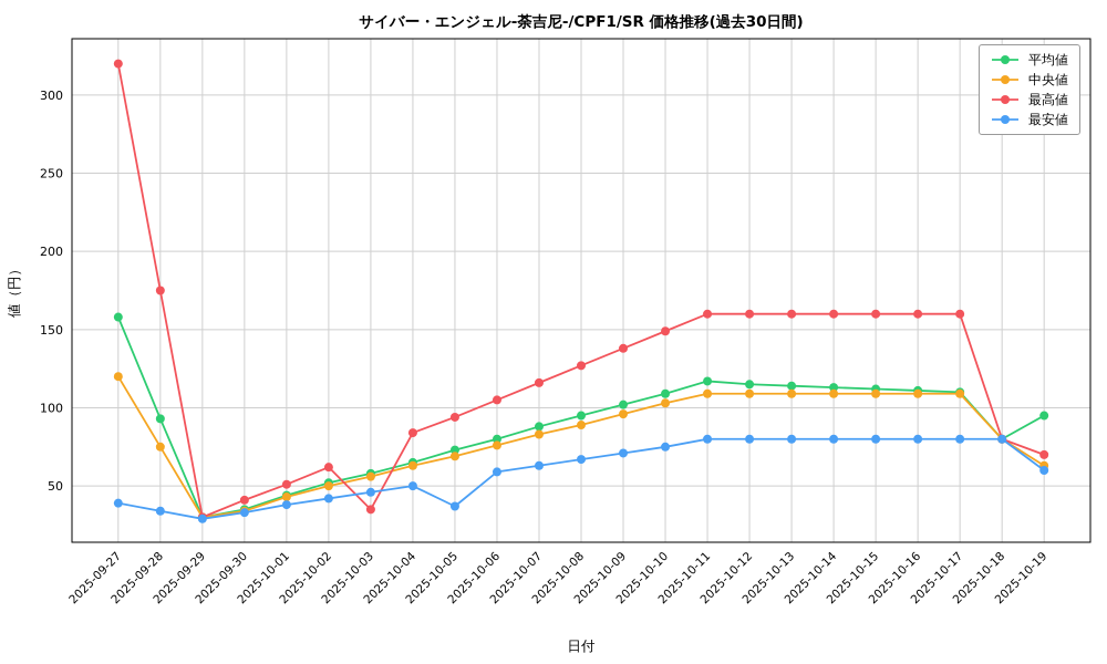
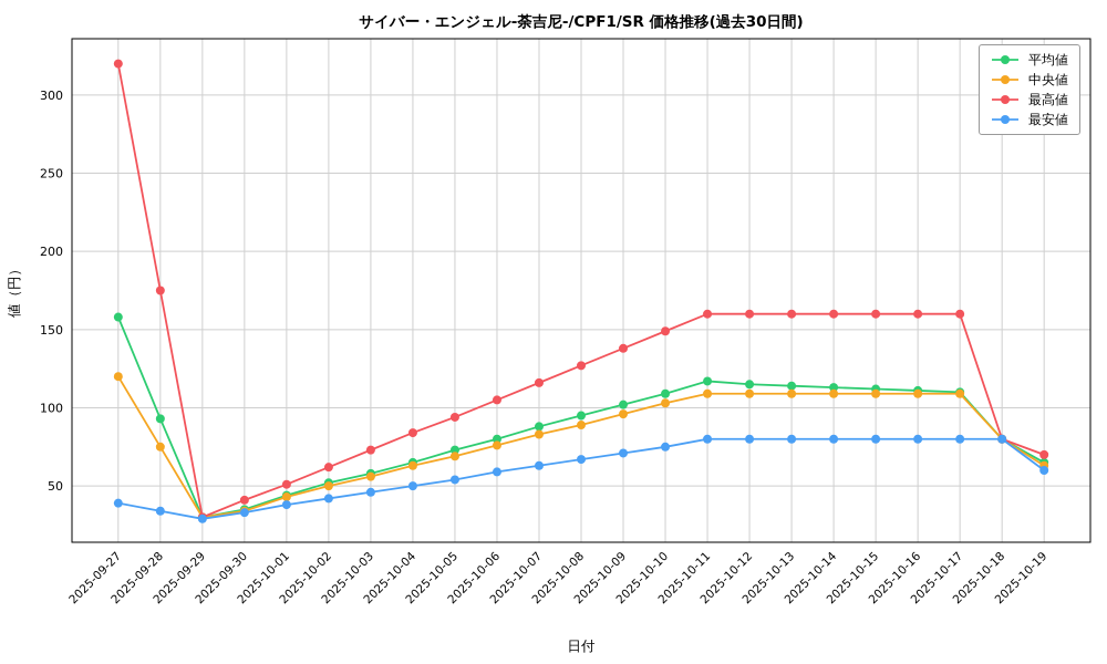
最高値/2025-10-03: 35 -> 73
最安値/2025-10-05: 37 -> 54
平均値/2025-10-19: 95 -> 65
